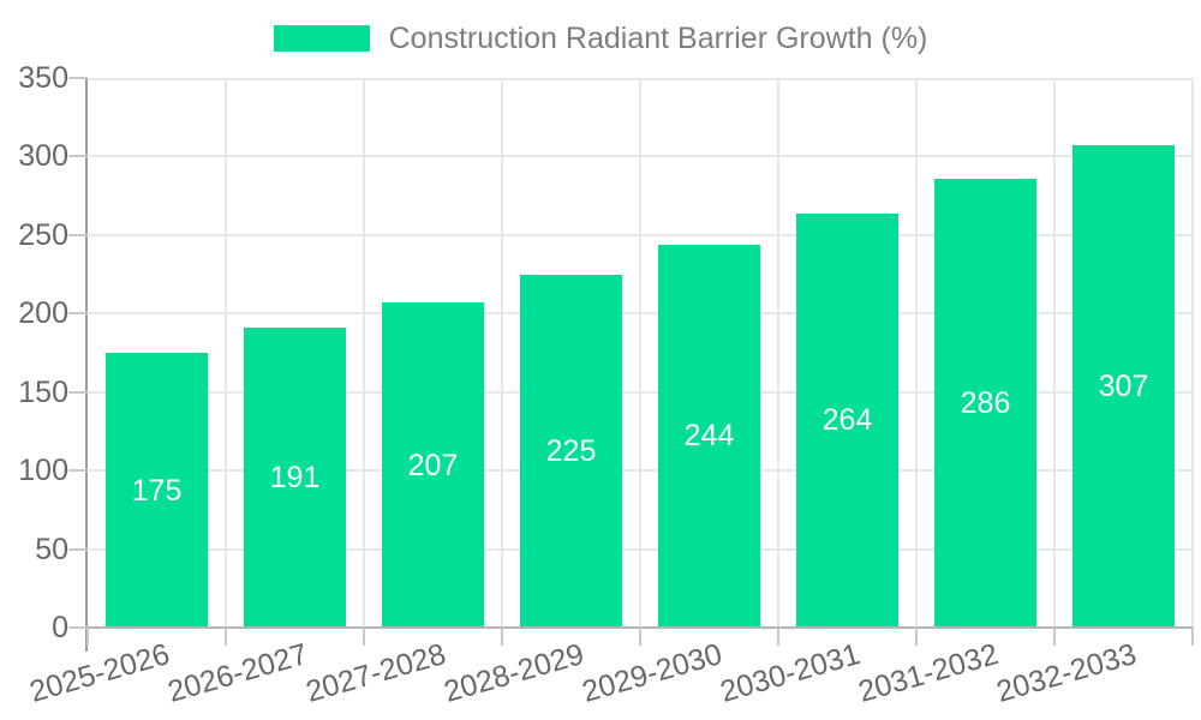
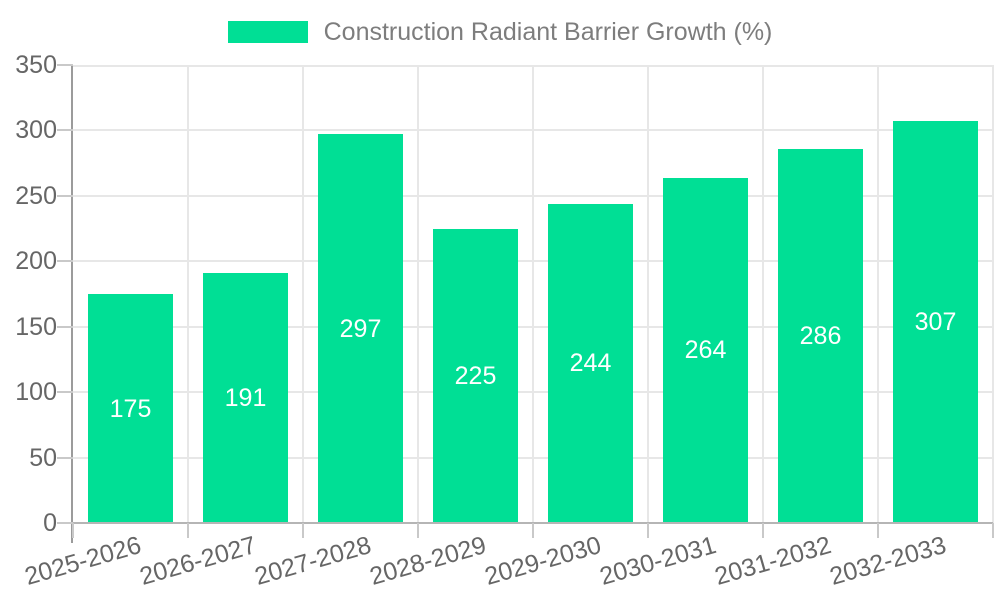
2027-2028: 207 -> 297
